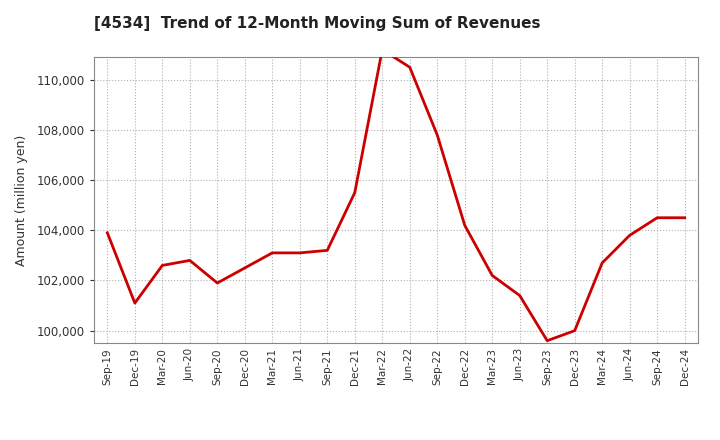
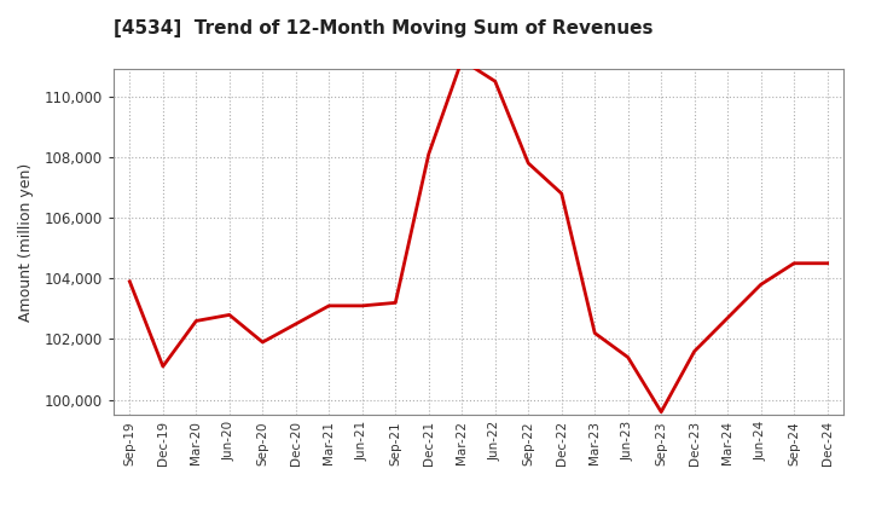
Dec-21: 105,500 -> 108,100
Dec-22: 104,200 -> 106,800
Dec-23: 100,000 -> 101,600
